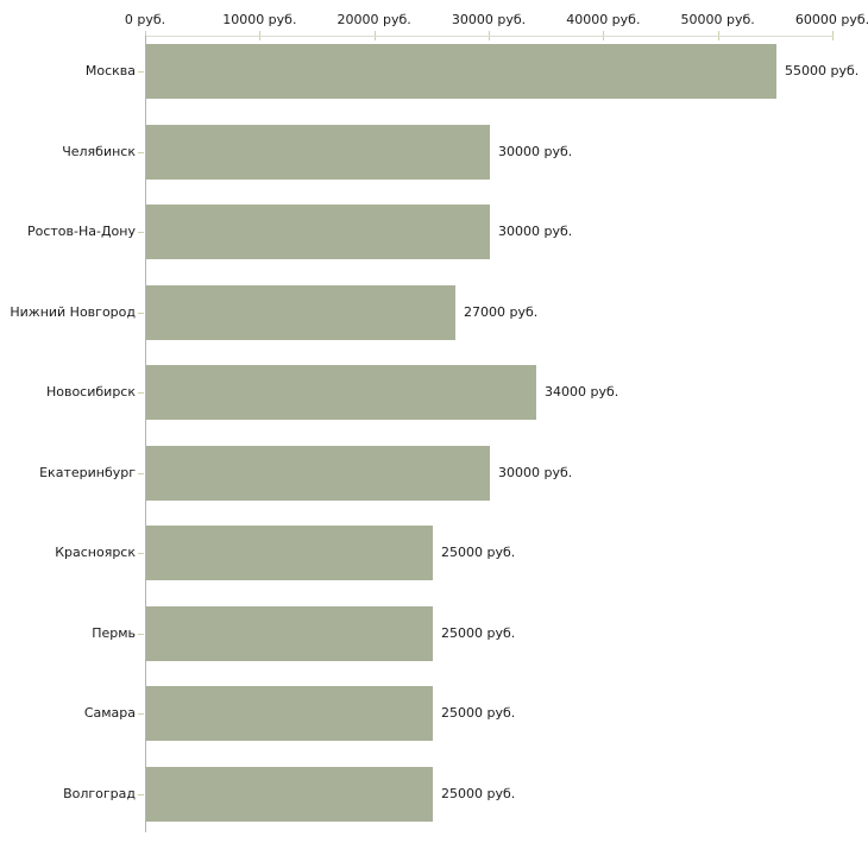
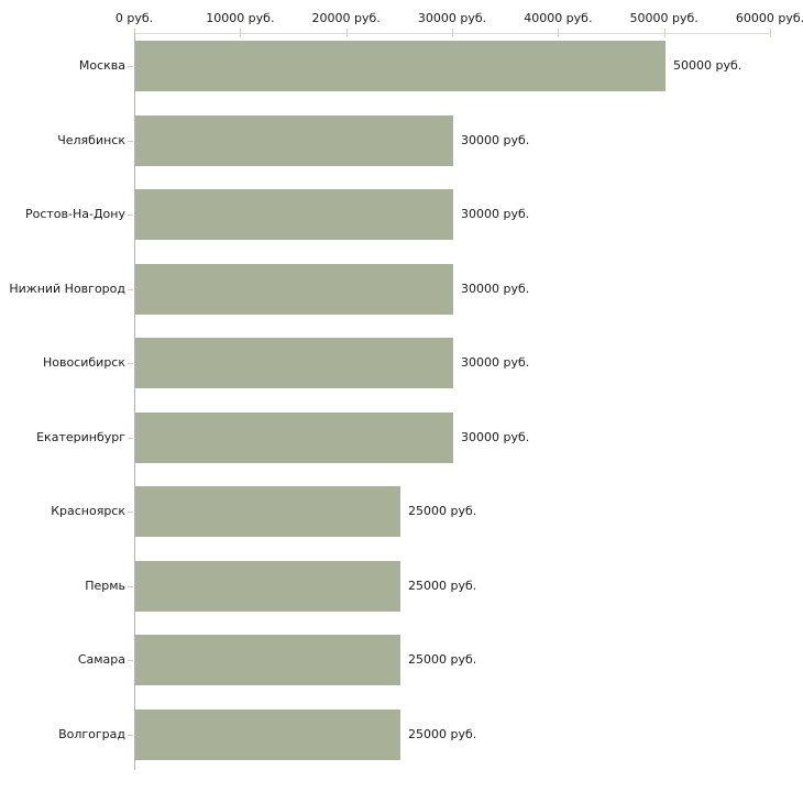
Москва: 55000 -> 50000
Нижний Новгород: 27000 -> 30000
Новосибирск: 34000 -> 30000
